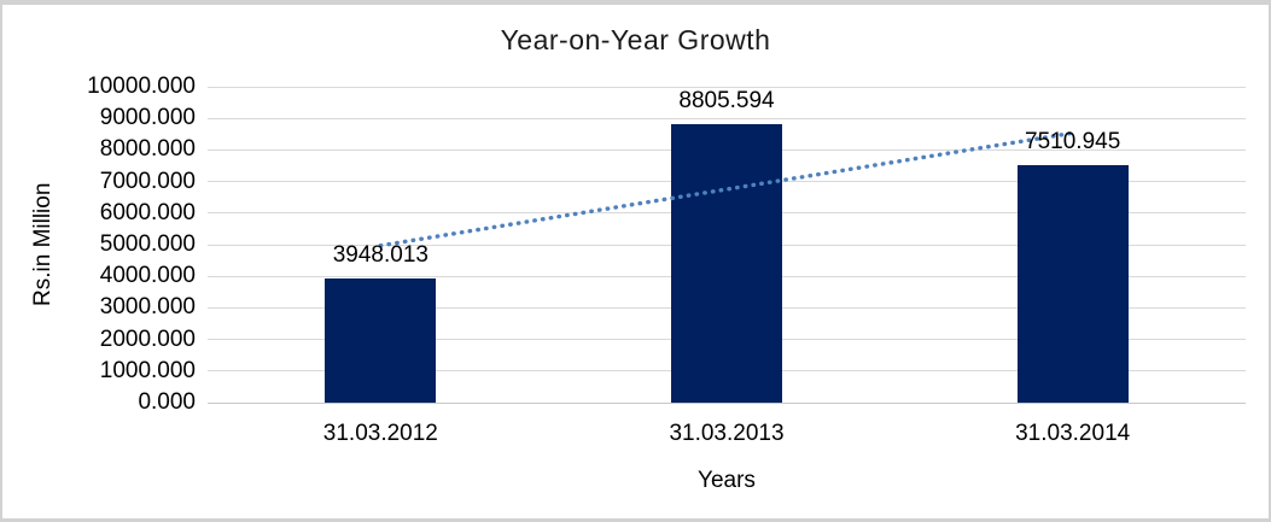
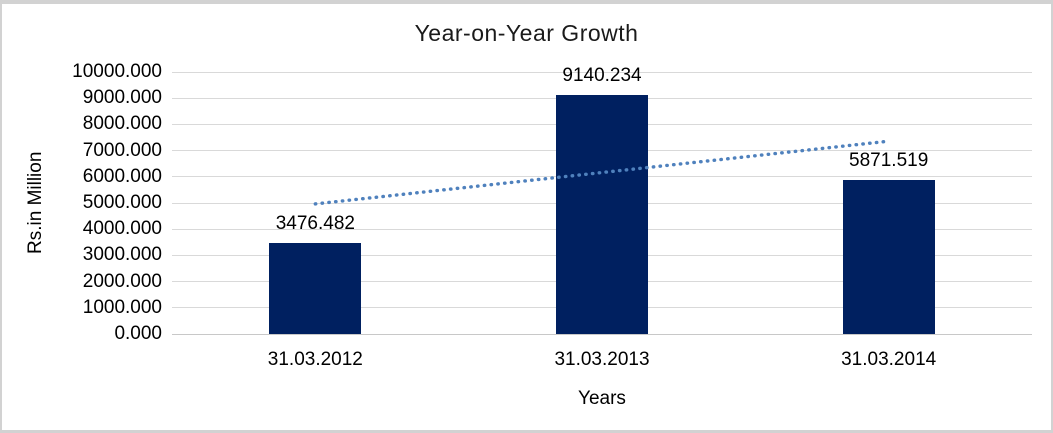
31.03.2012: 3948.013 -> 3476.482
31.03.2013: 8805.594 -> 9140.234
31.03.2014: 7510.945 -> 5871.519
